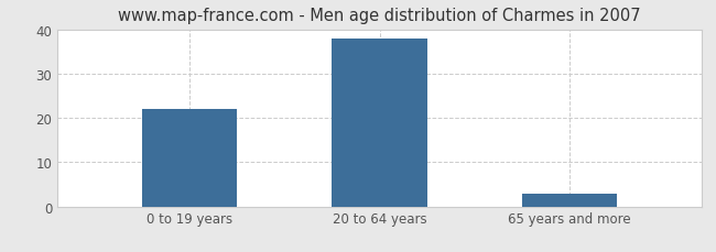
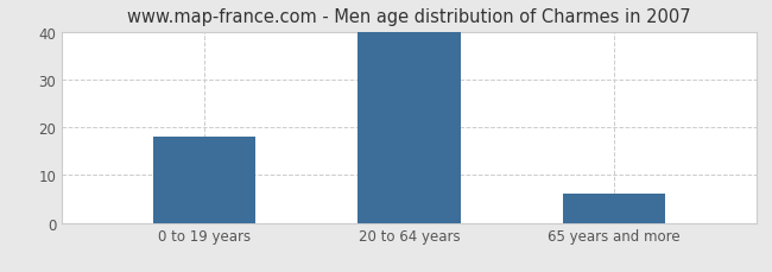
0 to 19 years: 22 -> 18
20 to 64 years: 38 -> 40
65 years and more: 3 -> 6
